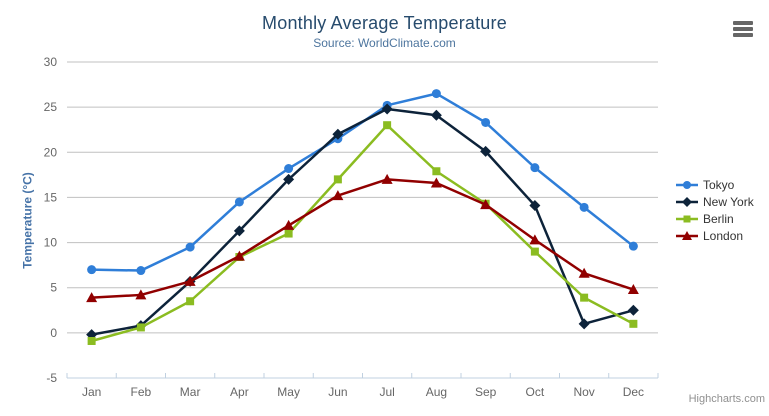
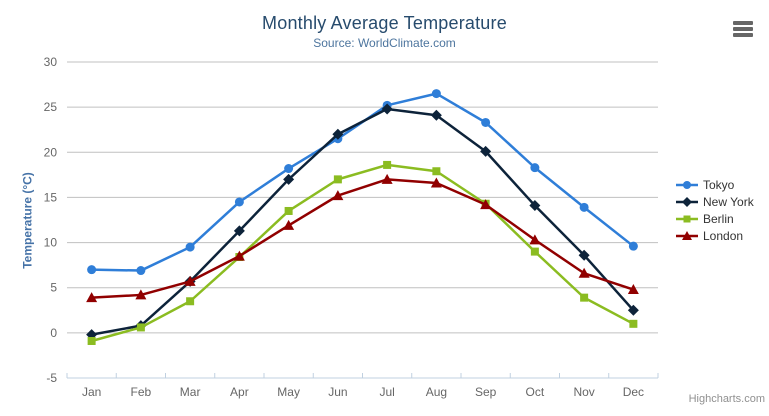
Berlin/May: 11 -> 14
Berlin/Jul: 23 -> 19
New York/Nov: 1 -> 9
